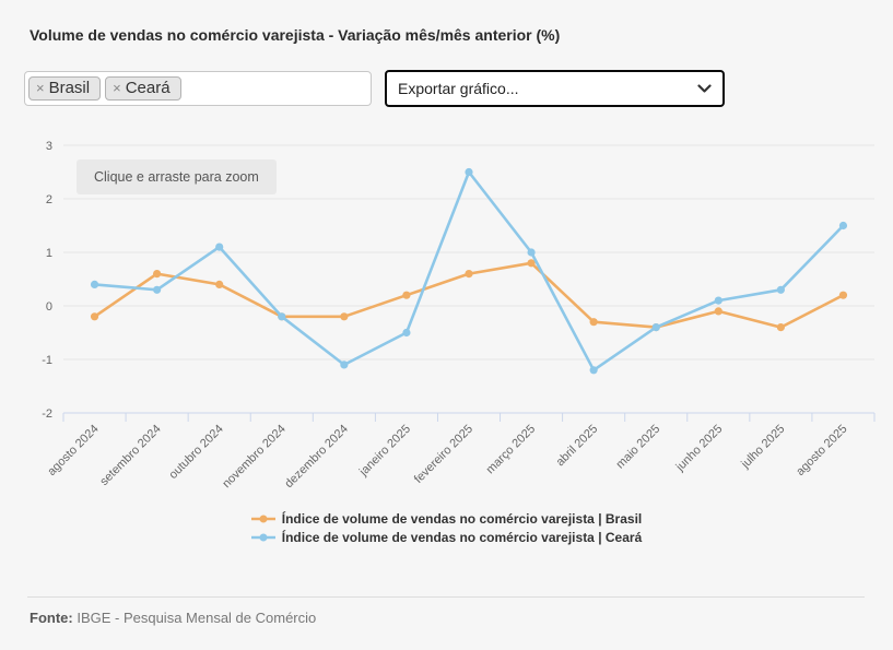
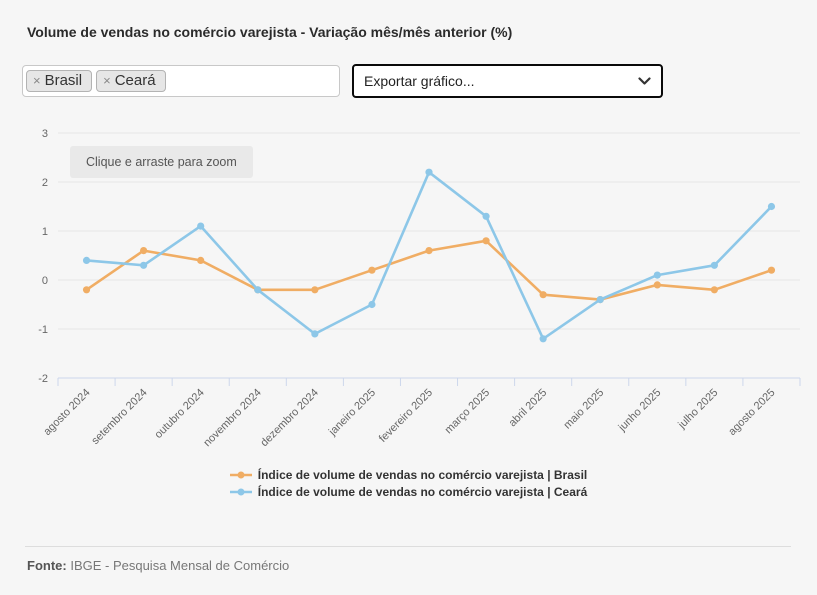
Índice de volume de vendas no comércio varejista | Ceará/fevereiro 2025: 2.5 -> 2.2
Índice de volume de vendas no comércio varejista | Ceará/março 2025: 1.0 -> 1.3
Índice de volume de vendas no comércio varejista | Brasil/julho 2025: -0.4 -> -0.2
